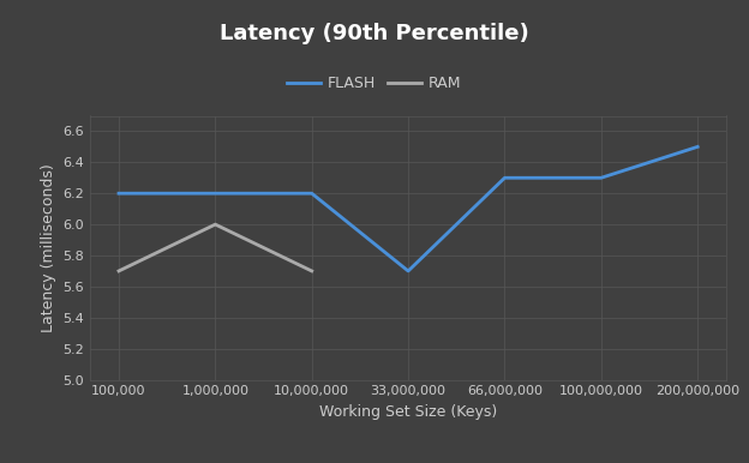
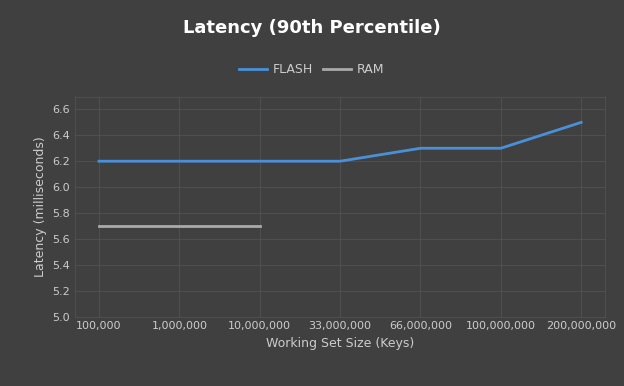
RAM/1,000,000: 6.0 -> 5.7
FLASH/33,000,000: 5.7 -> 6.2
